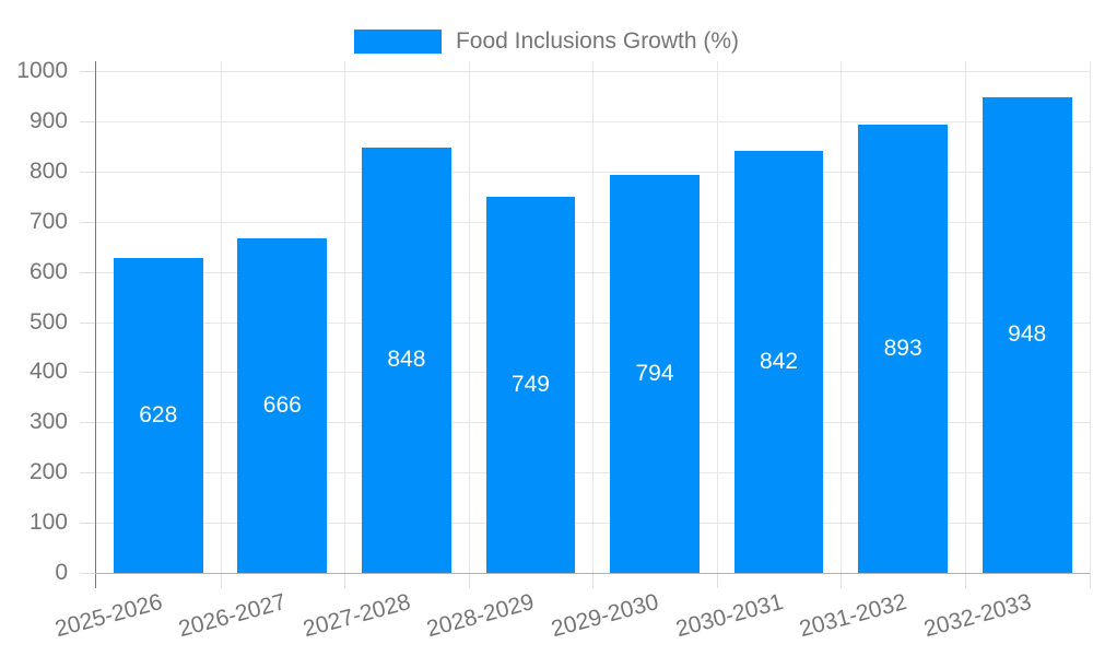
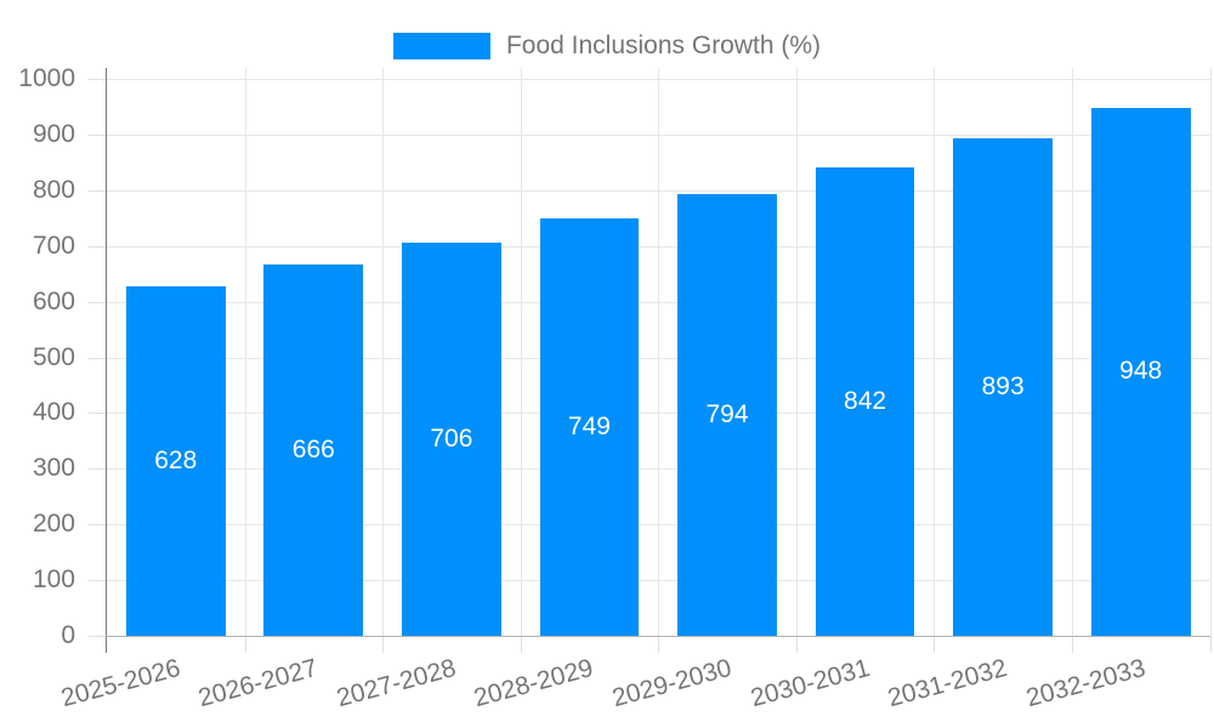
2027-2028: 848 -> 706
